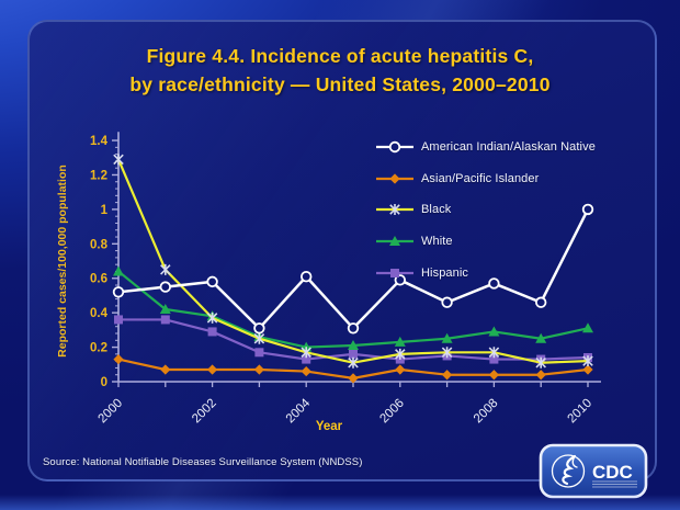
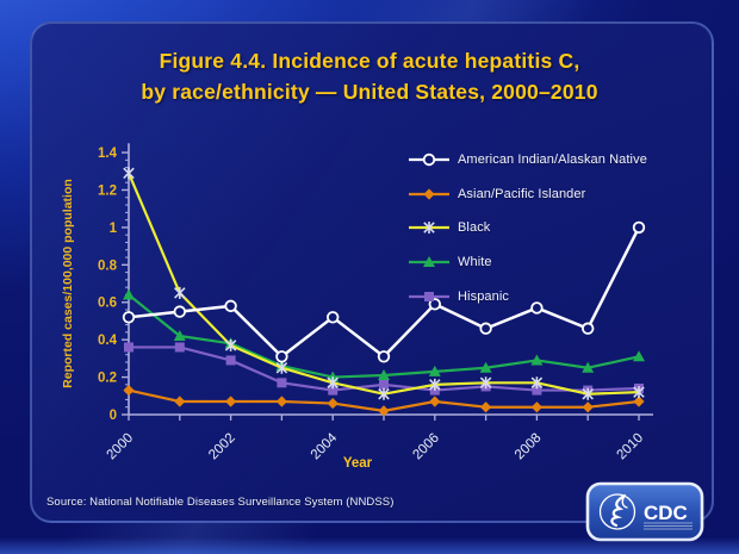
American Indian/Alaskan Native/2004: 0.61 -> 0.52
